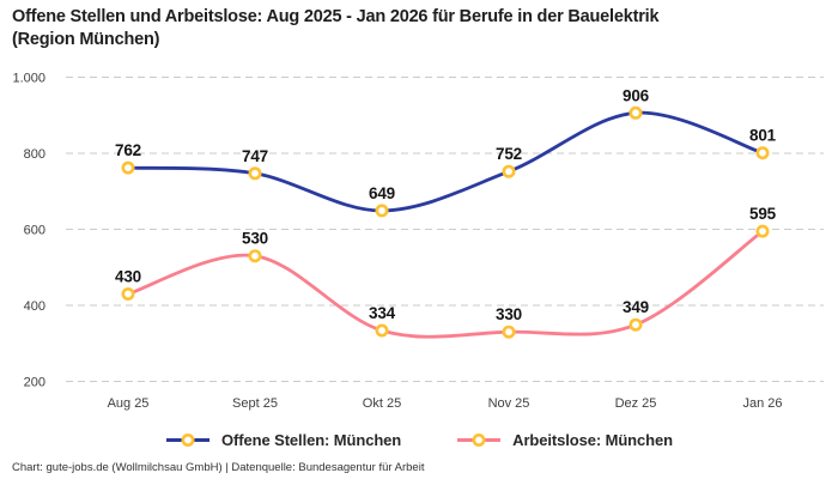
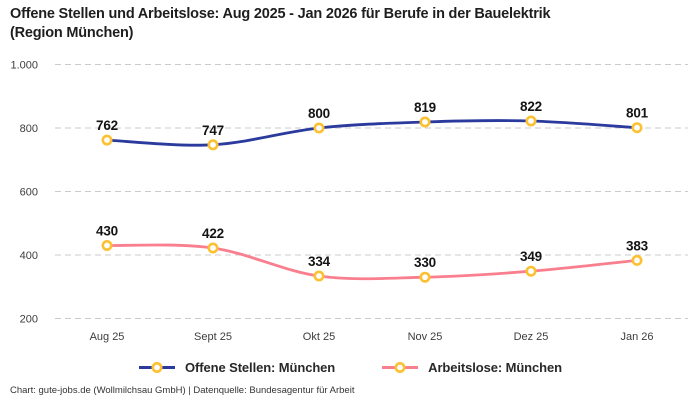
Arbeitslose: München/Sept 25: 530 -> 422
Offene Stellen: München/Okt 25: 649 -> 800
Offene Stellen: München/Nov 25: 752 -> 819
Offene Stellen: München/Dez 25: 906 -> 822
Arbeitslose: München/Jan 26: 595 -> 383
